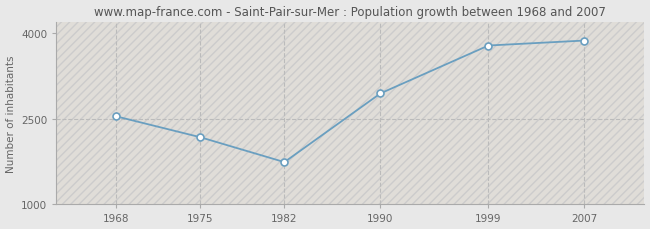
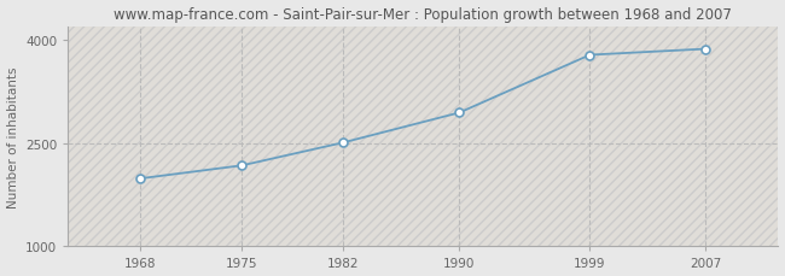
1968: 2540 -> 1990
1982: 1740 -> 2510
